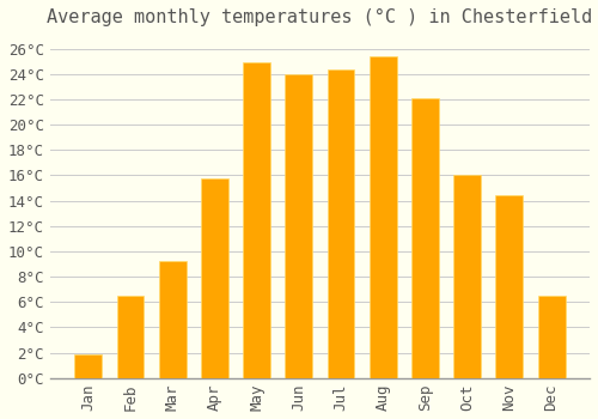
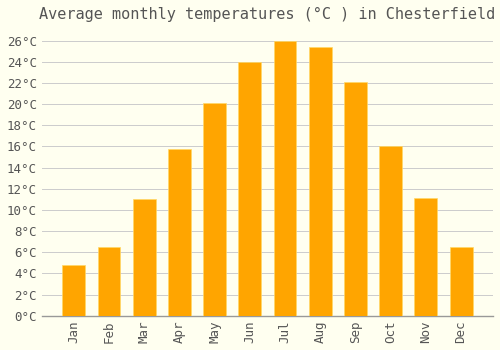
Jan: 1.9°C -> 4.8°C
Mar: 9.2°C -> 11.0°C
May: 24.9°C -> 20.1°C
Jul: 24.4°C -> 26.0°C
Nov: 14.4°C -> 11.1°C
